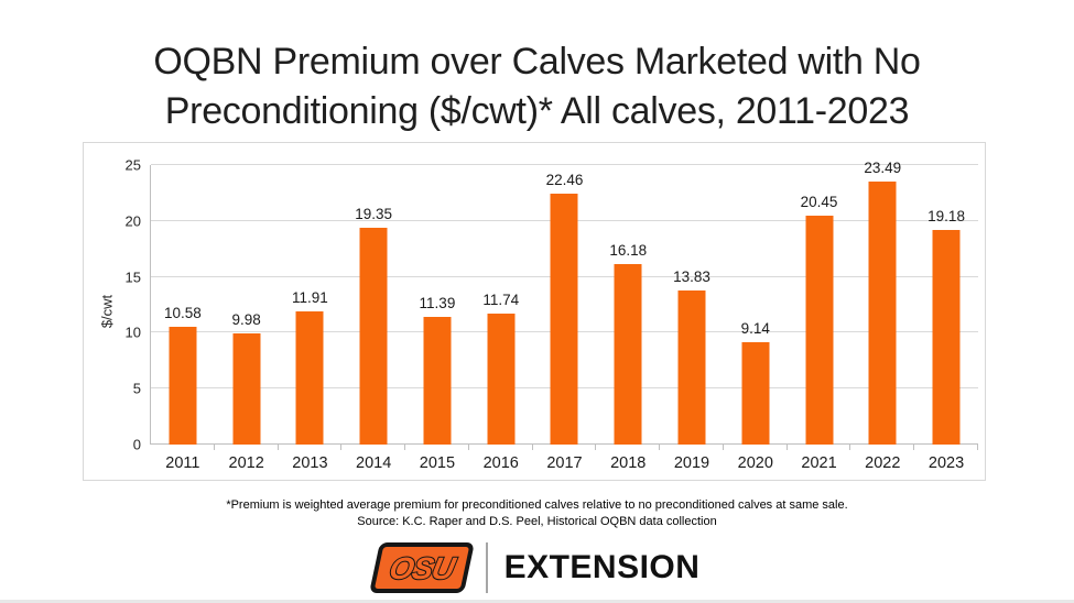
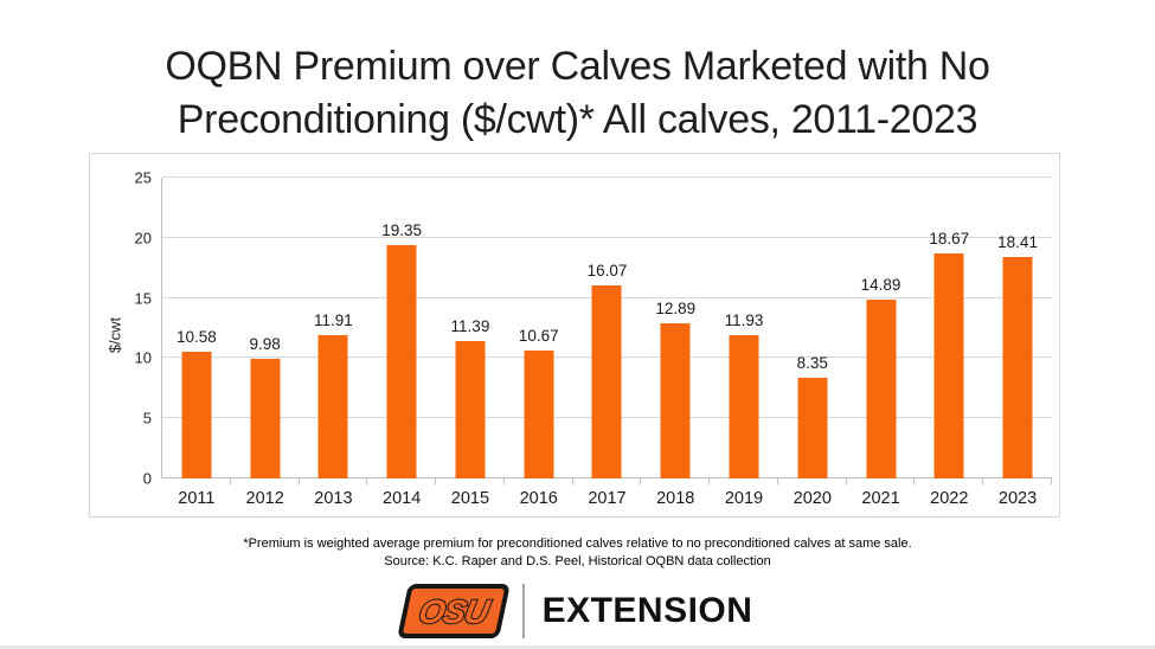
2016: 11.74 -> 10.67
2017: 22.46 -> 16.07
2018: 16.18 -> 12.89
2019: 13.83 -> 11.93
2020: 9.14 -> 8.35
2021: 20.45 -> 14.89
2022: 23.49 -> 18.67
2023: 19.18 -> 18.41
